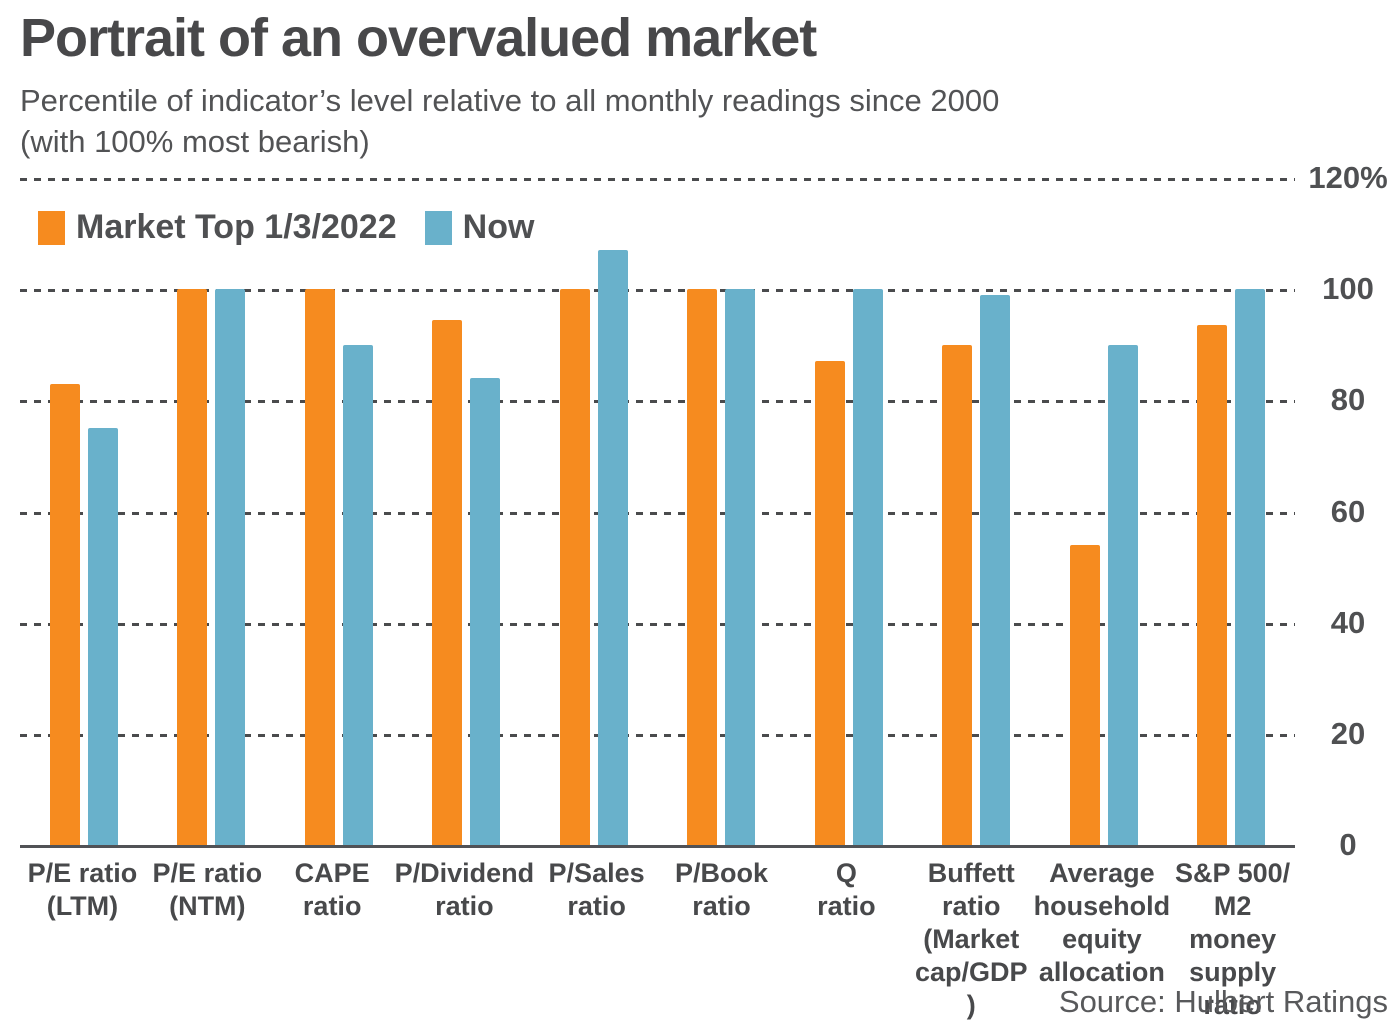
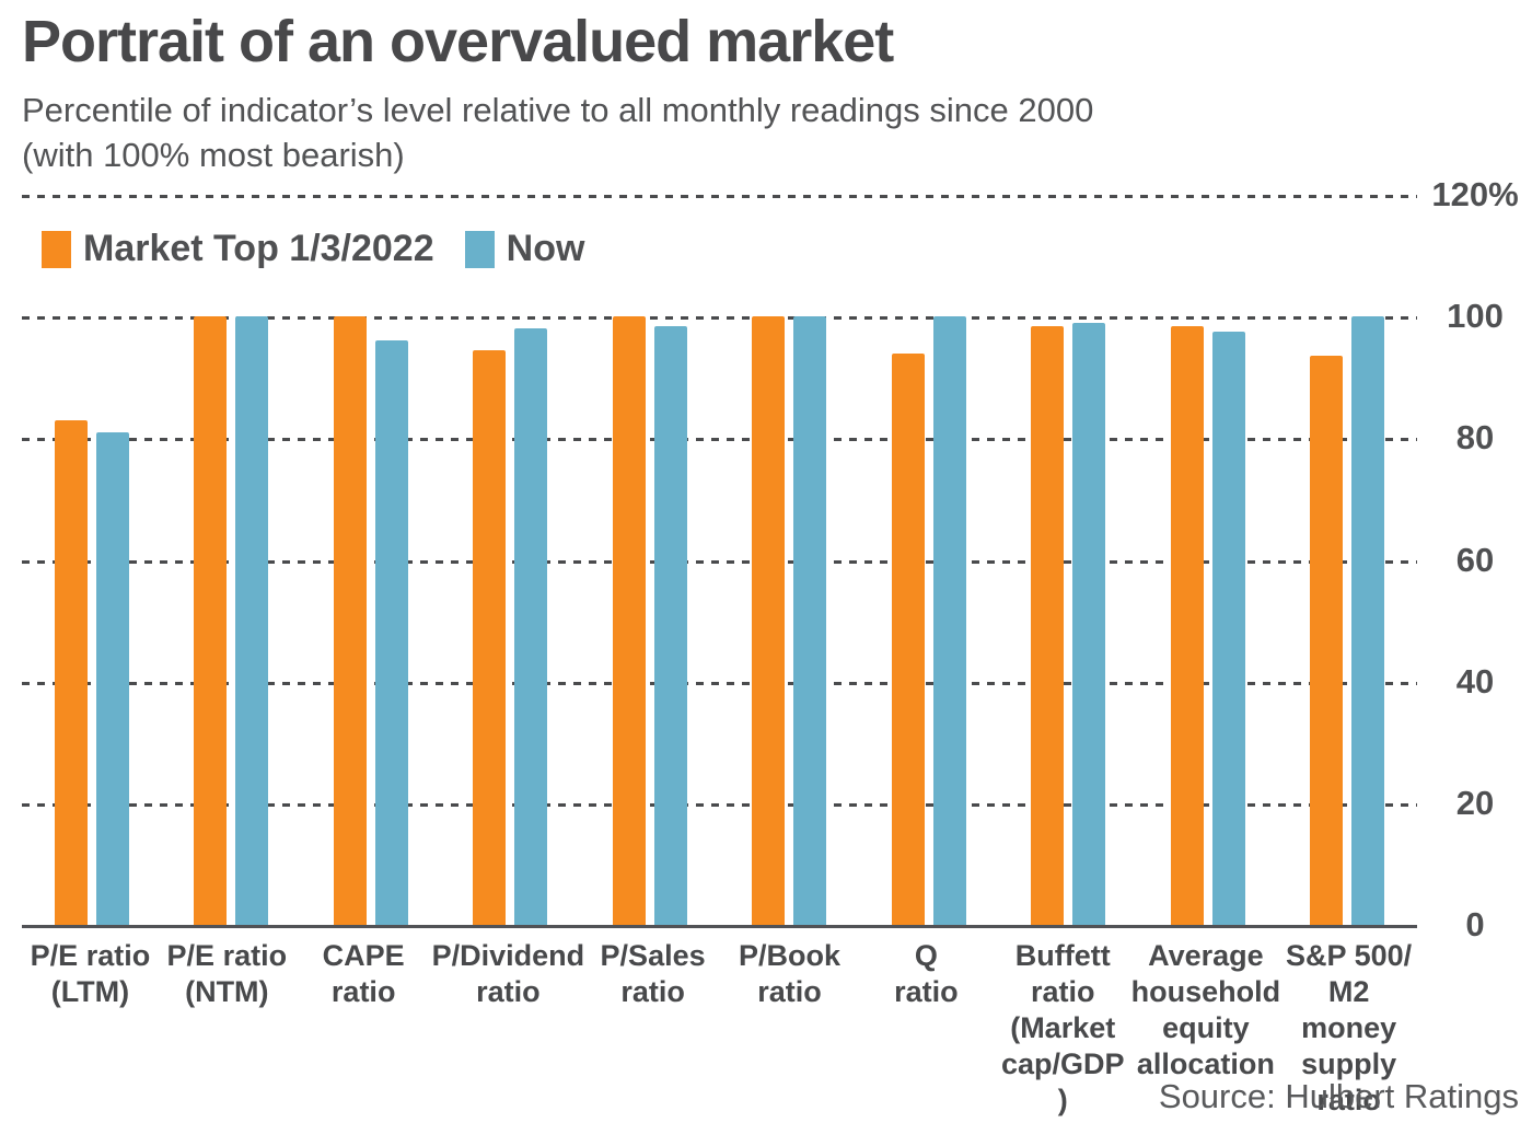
Now/P/E ratio (LTM): 75 -> 81
Now/CAPE ratio: 90 -> 96
Now/P/Dividend ratio: 84 -> 98
Now/P/Sales ratio: 107 -> 98
Market Top 1/3/2022/Q ratio: 87 -> 94
Market Top 1/3/2022/Buffett ratio (Market cap/GDP ): 90 -> 98
Market Top 1/3/2022/Average household equity allocation: 54 -> 98
Now/Average household equity allocation: 90 -> 98
